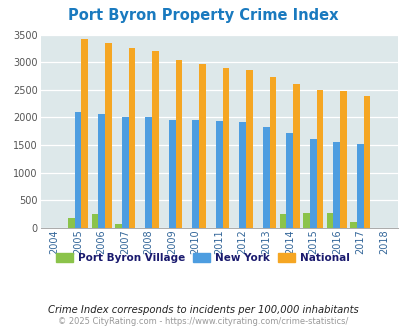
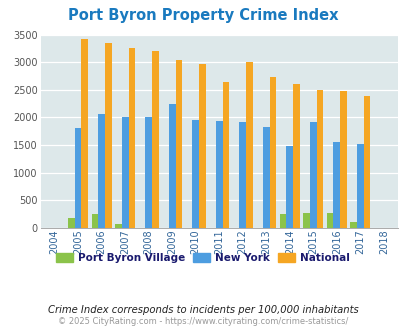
New York/2005: 2090 -> 1800
New York/2009: 1940 -> 2240
National/2011: 2900 -> 2640
National/2012: 2860 -> 3000
New York/2014: 1710 -> 1480
New York/2015: 1600 -> 1920
